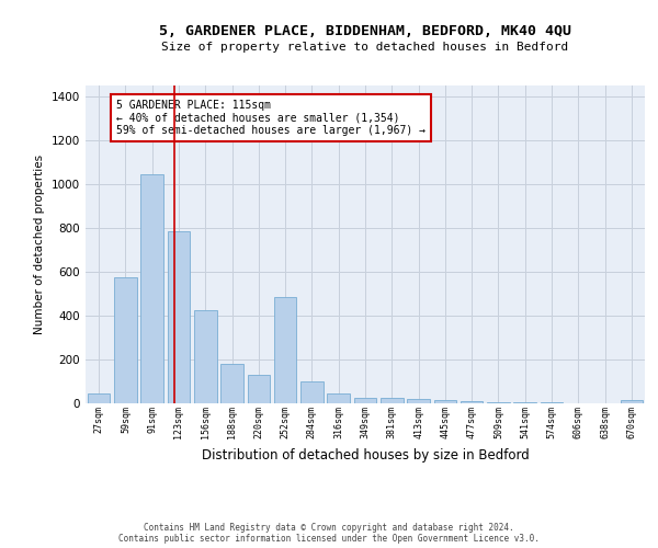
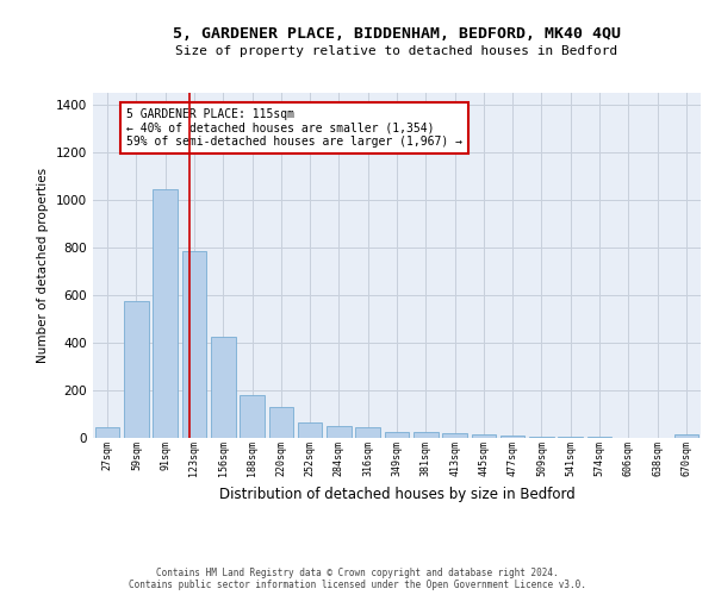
252sqm: 485 -> 65
284sqm: 100 -> 50
